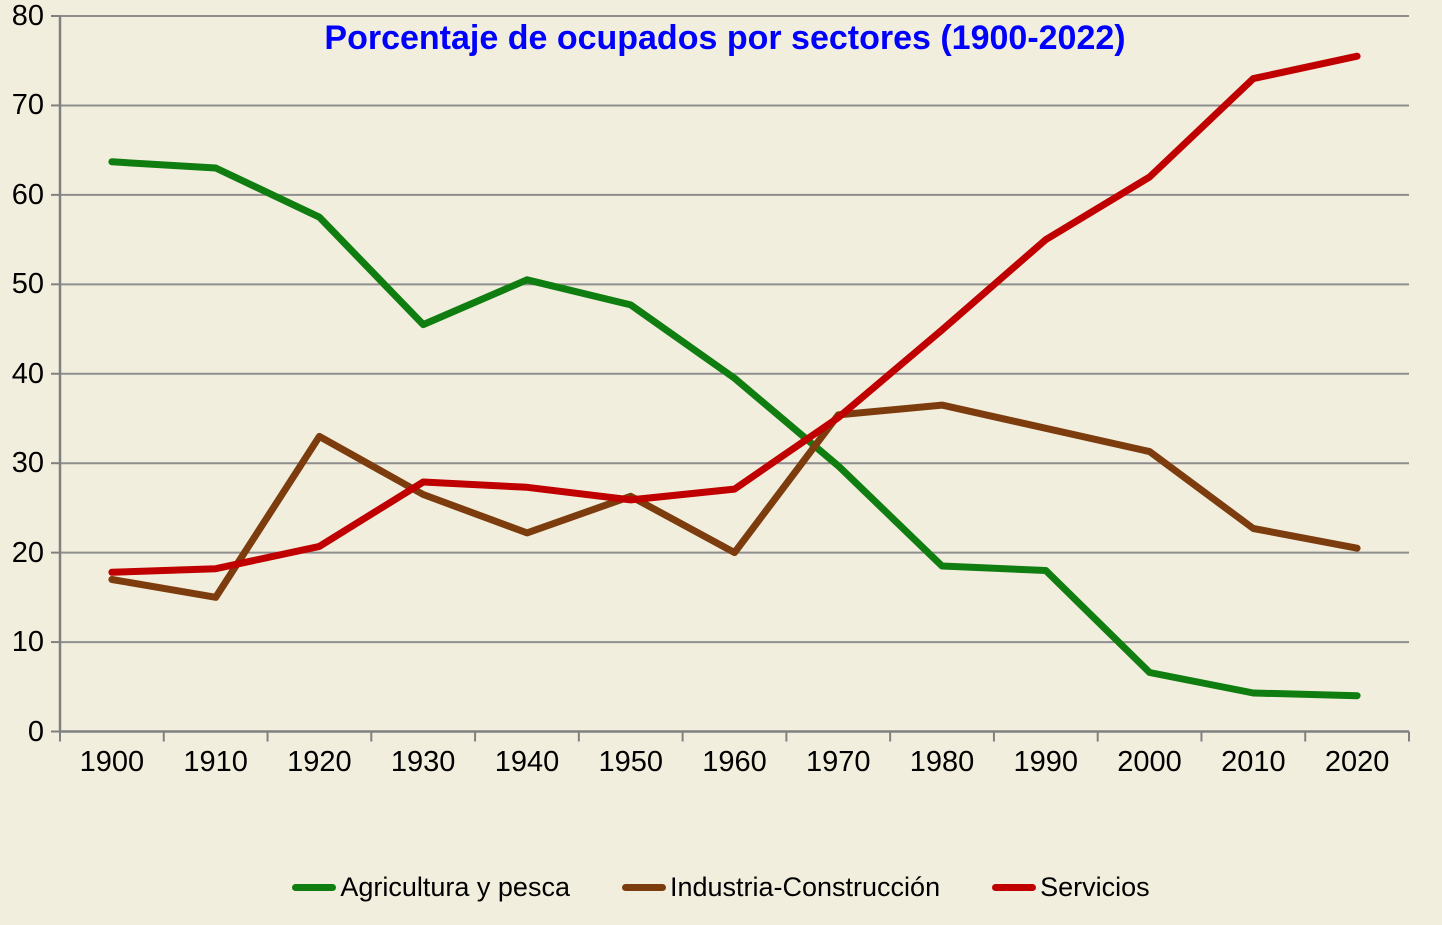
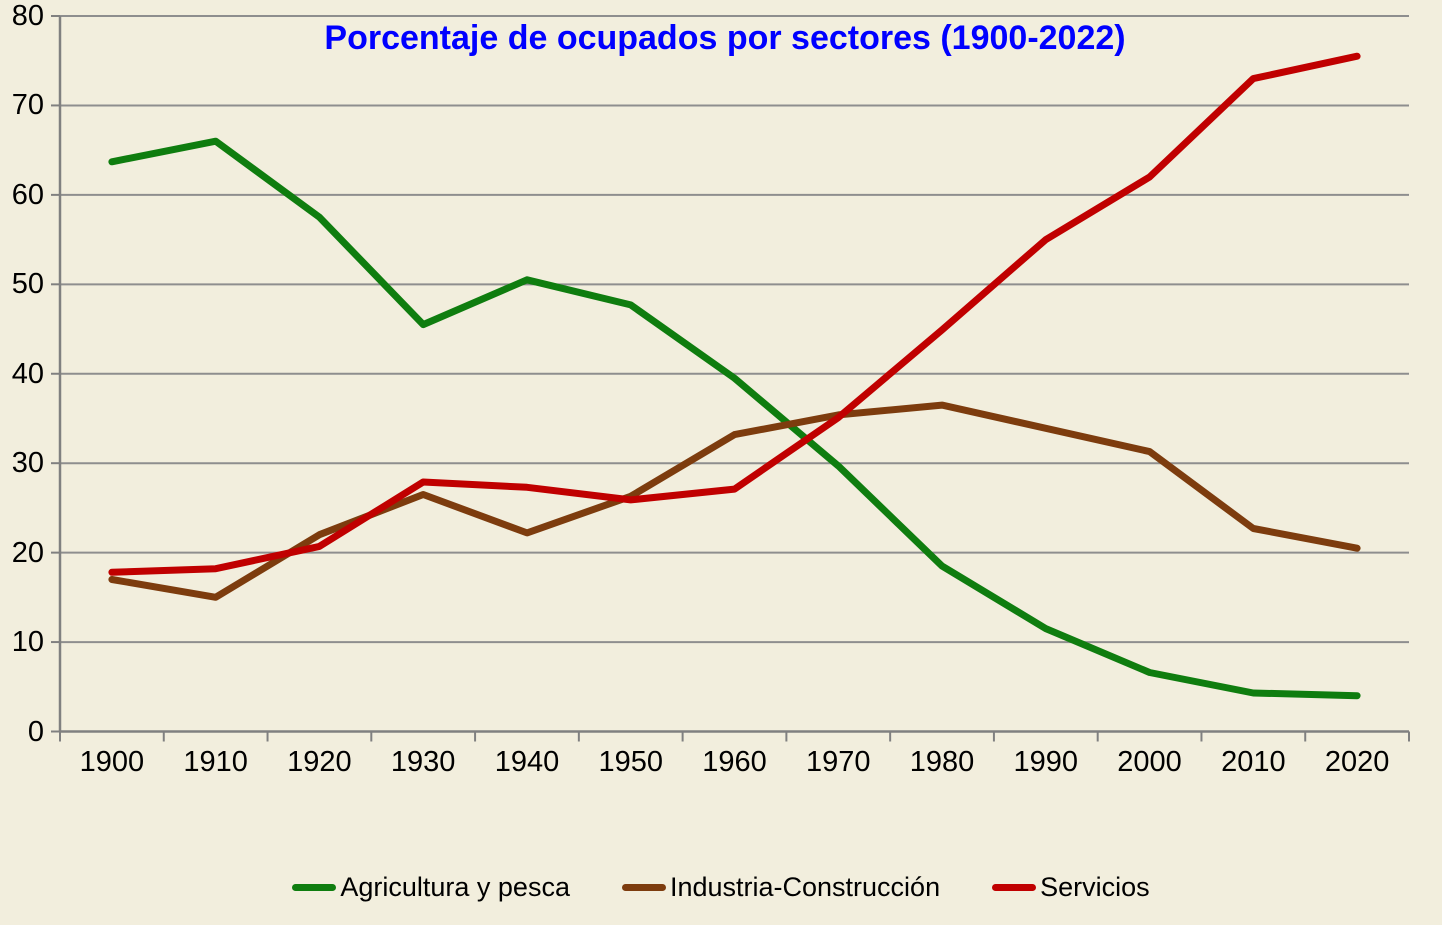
Agricultura y pesca/1910: 63 -> 66
Industria-Construcción/1920: 33 -> 22
Industria-Construcción/1960: 20 -> 33
Agricultura y pesca/1990: 18 -> 12
